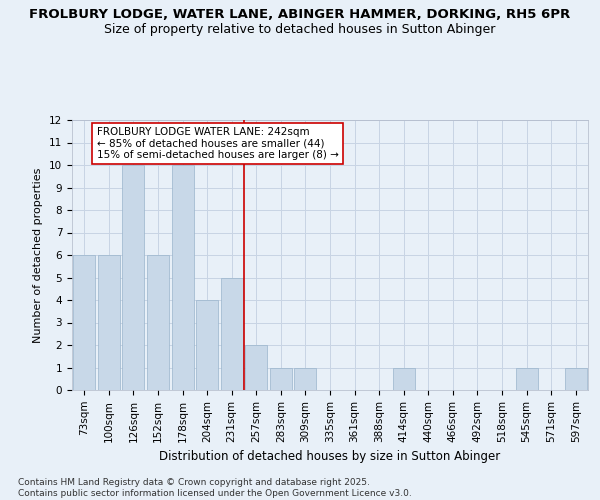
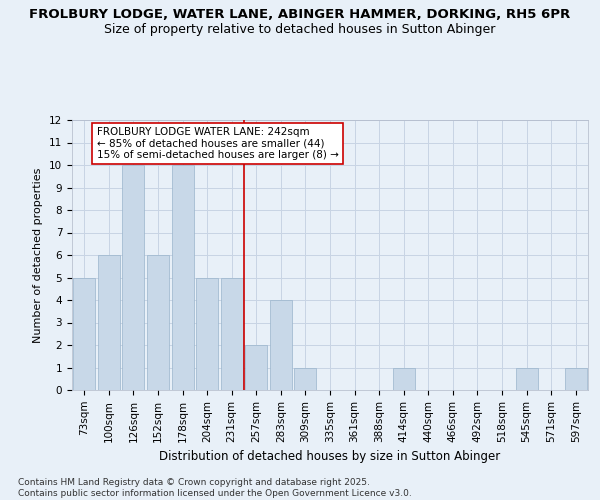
73sqm: 6 -> 5
204sqm: 4 -> 5
283sqm: 1 -> 4
